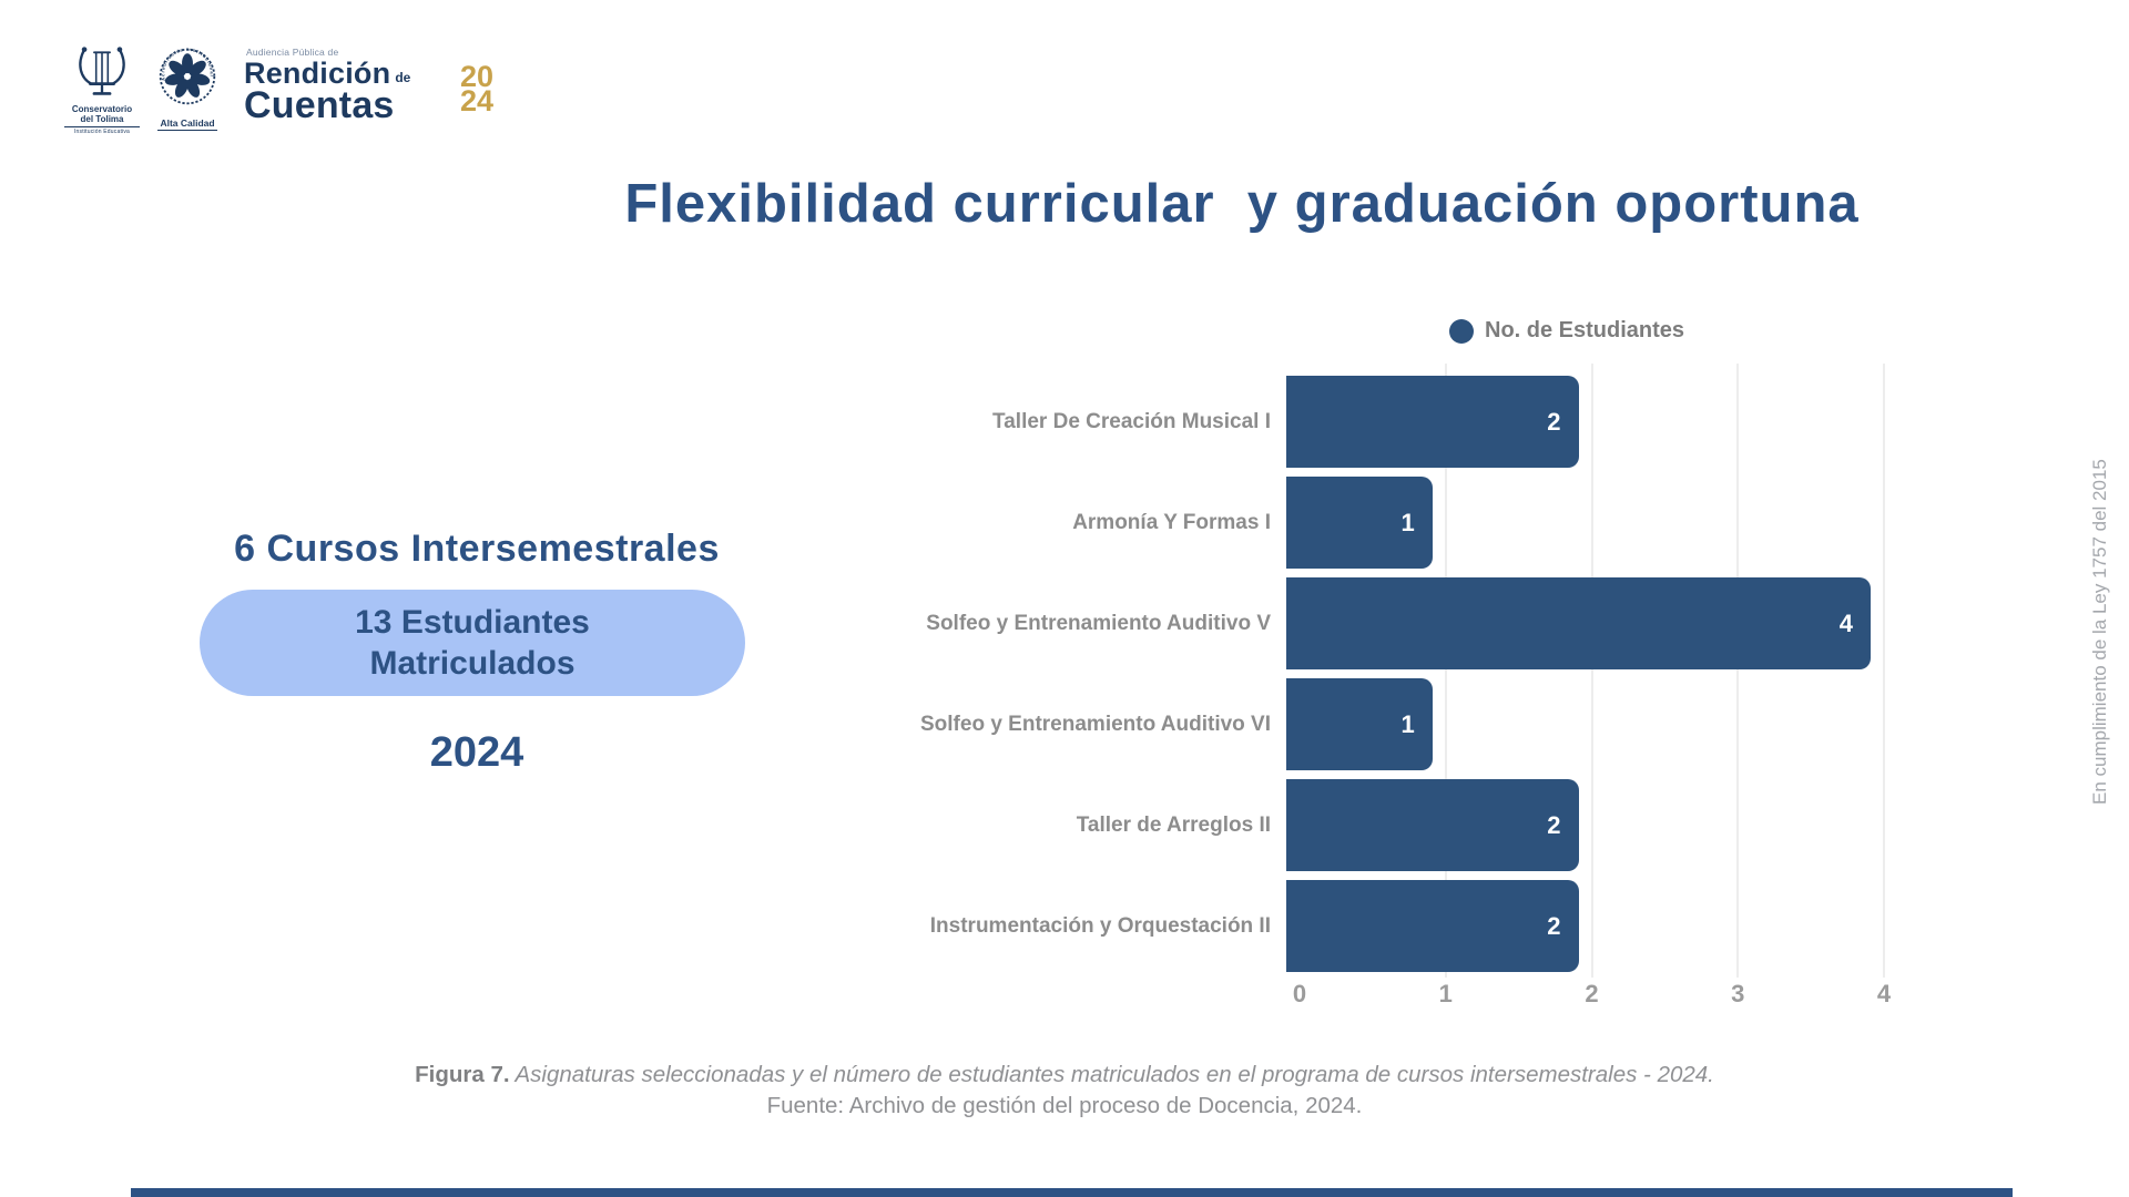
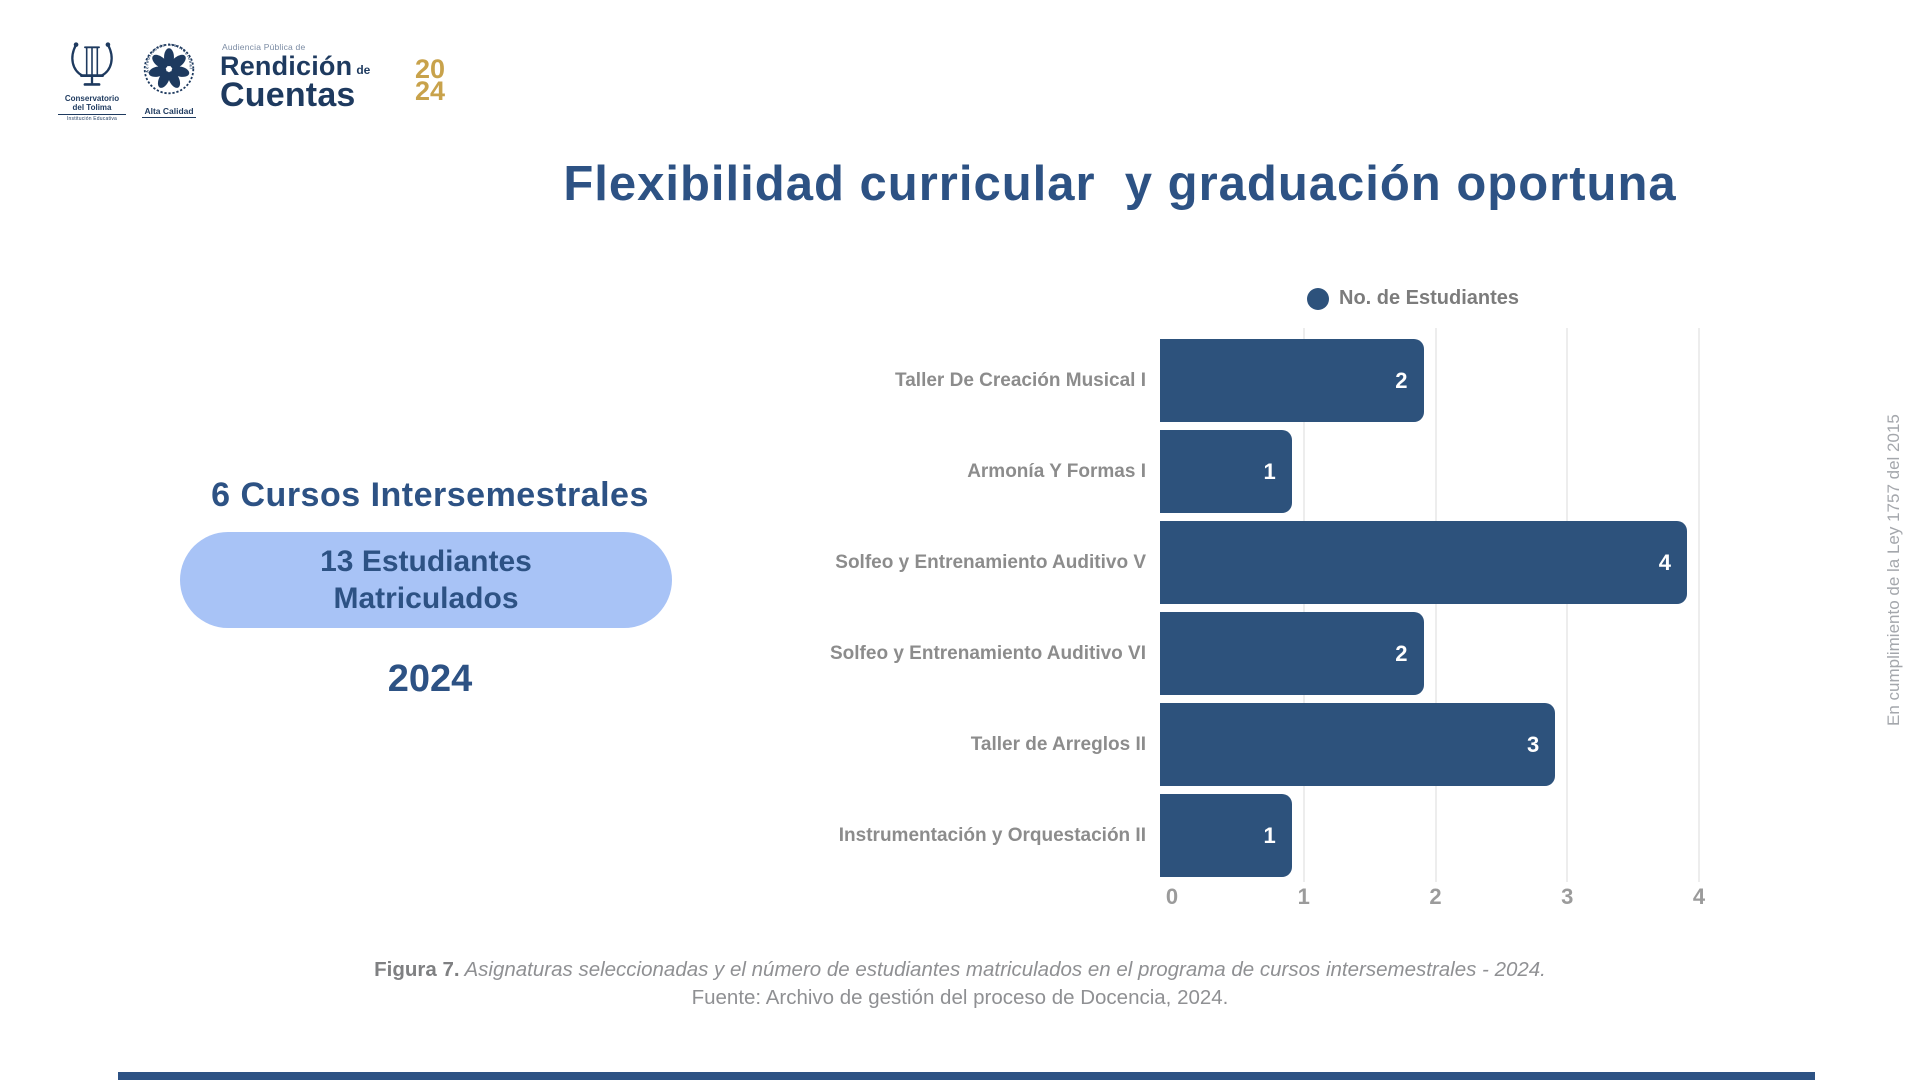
Solfeo y Entrenamiento Auditivo VI: 1 -> 2
Taller de Arreglos II: 2 -> 3
Instrumentación y Orquestación II: 2 -> 1
